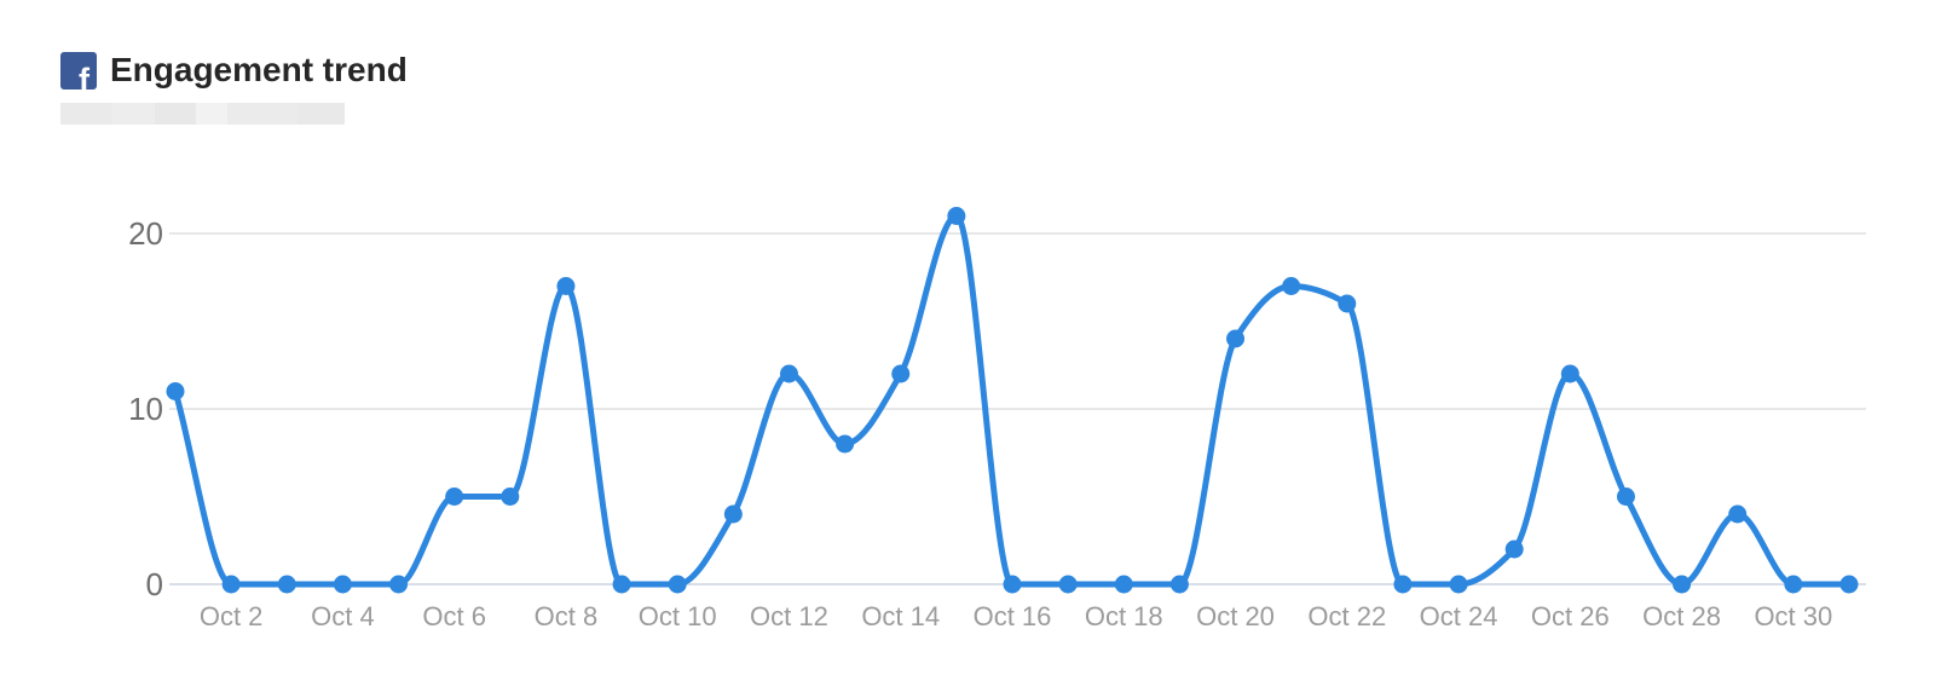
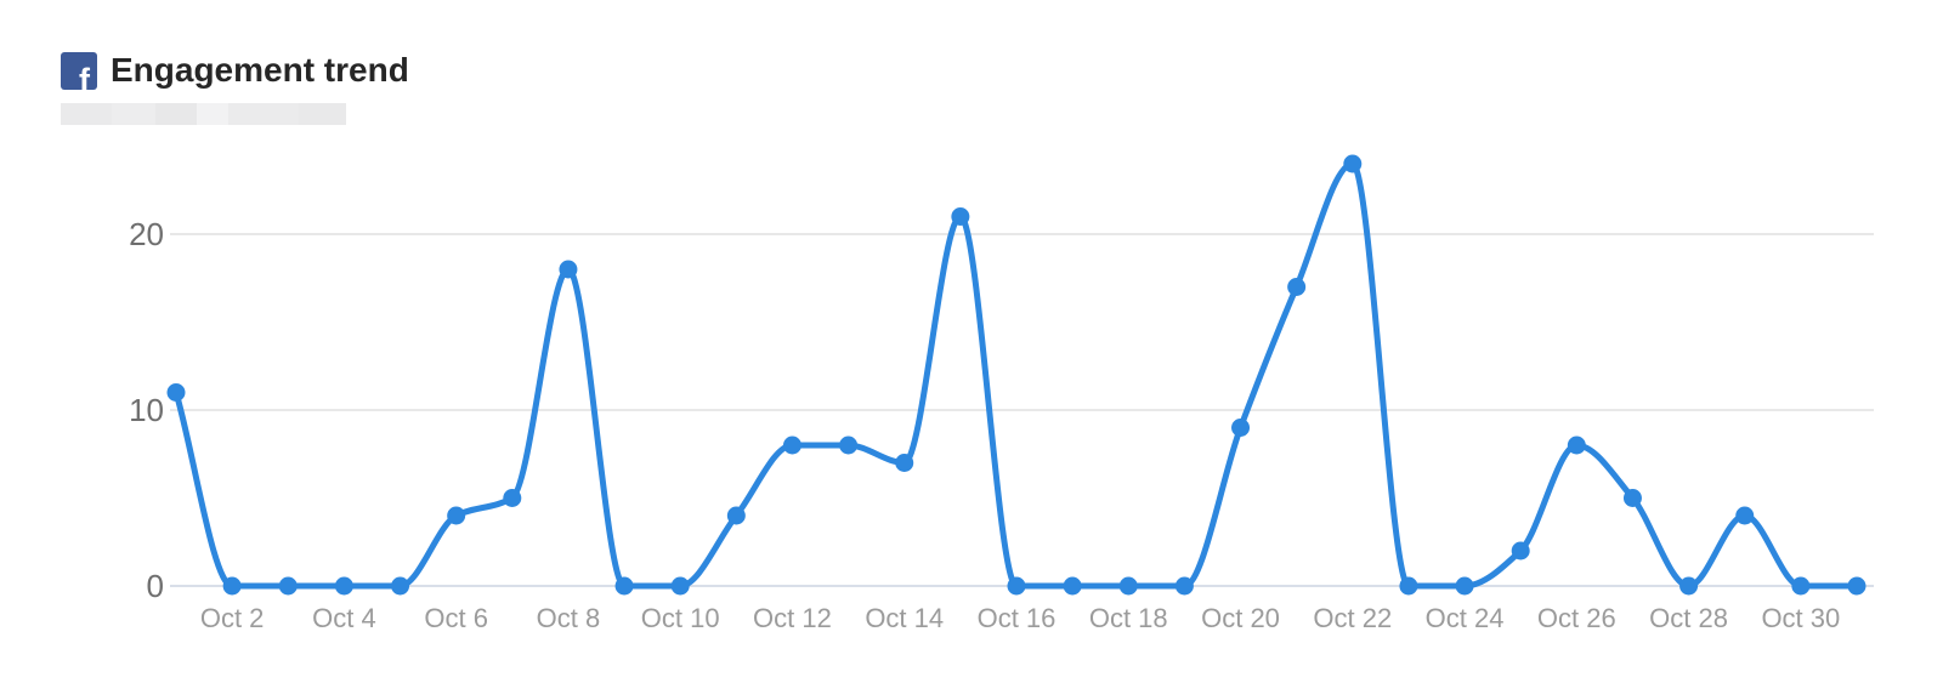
Oct 6: 5 -> 4
Oct 8: 17 -> 18
Oct 12: 12 -> 8
Oct 14: 12 -> 7
Oct 20: 14 -> 9
Oct 22: 16 -> 24
Oct 26: 12 -> 8
